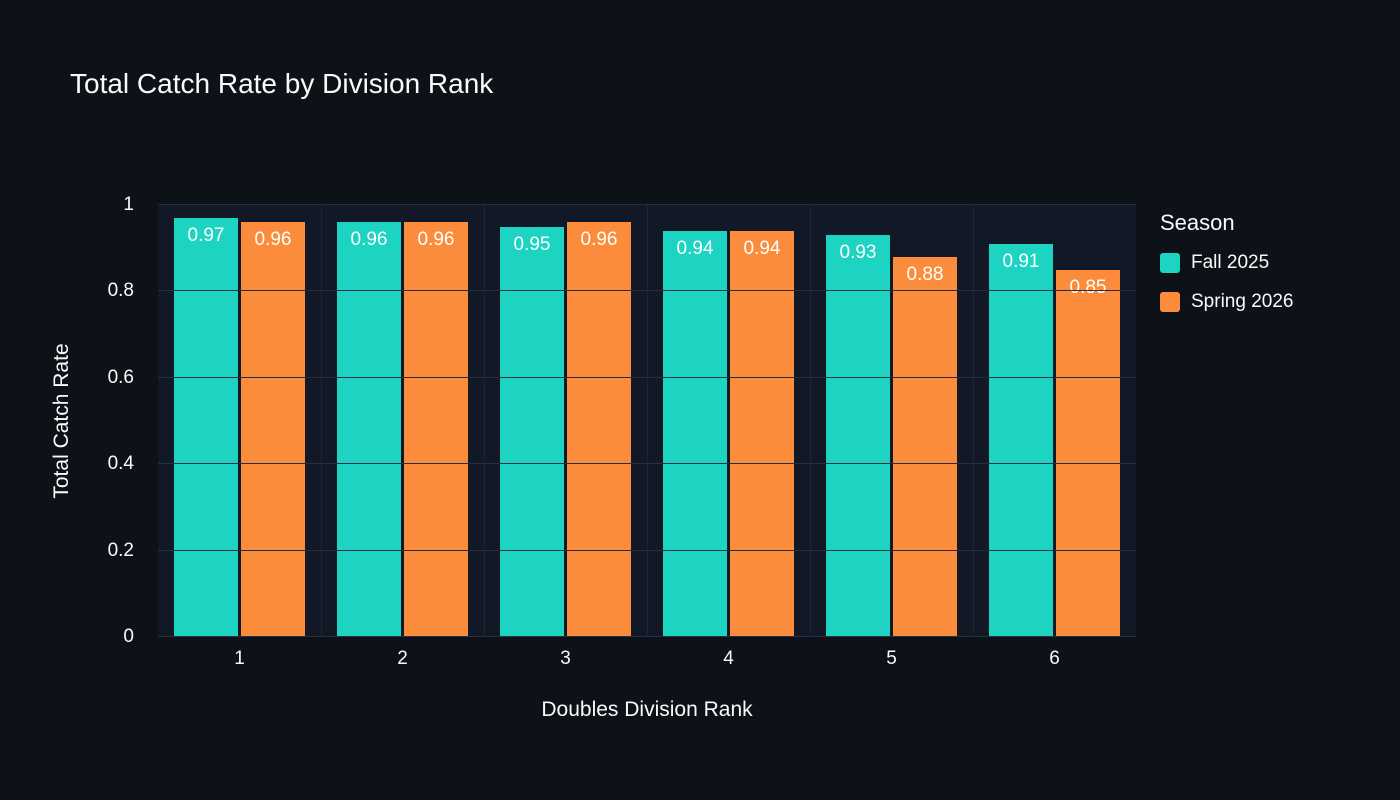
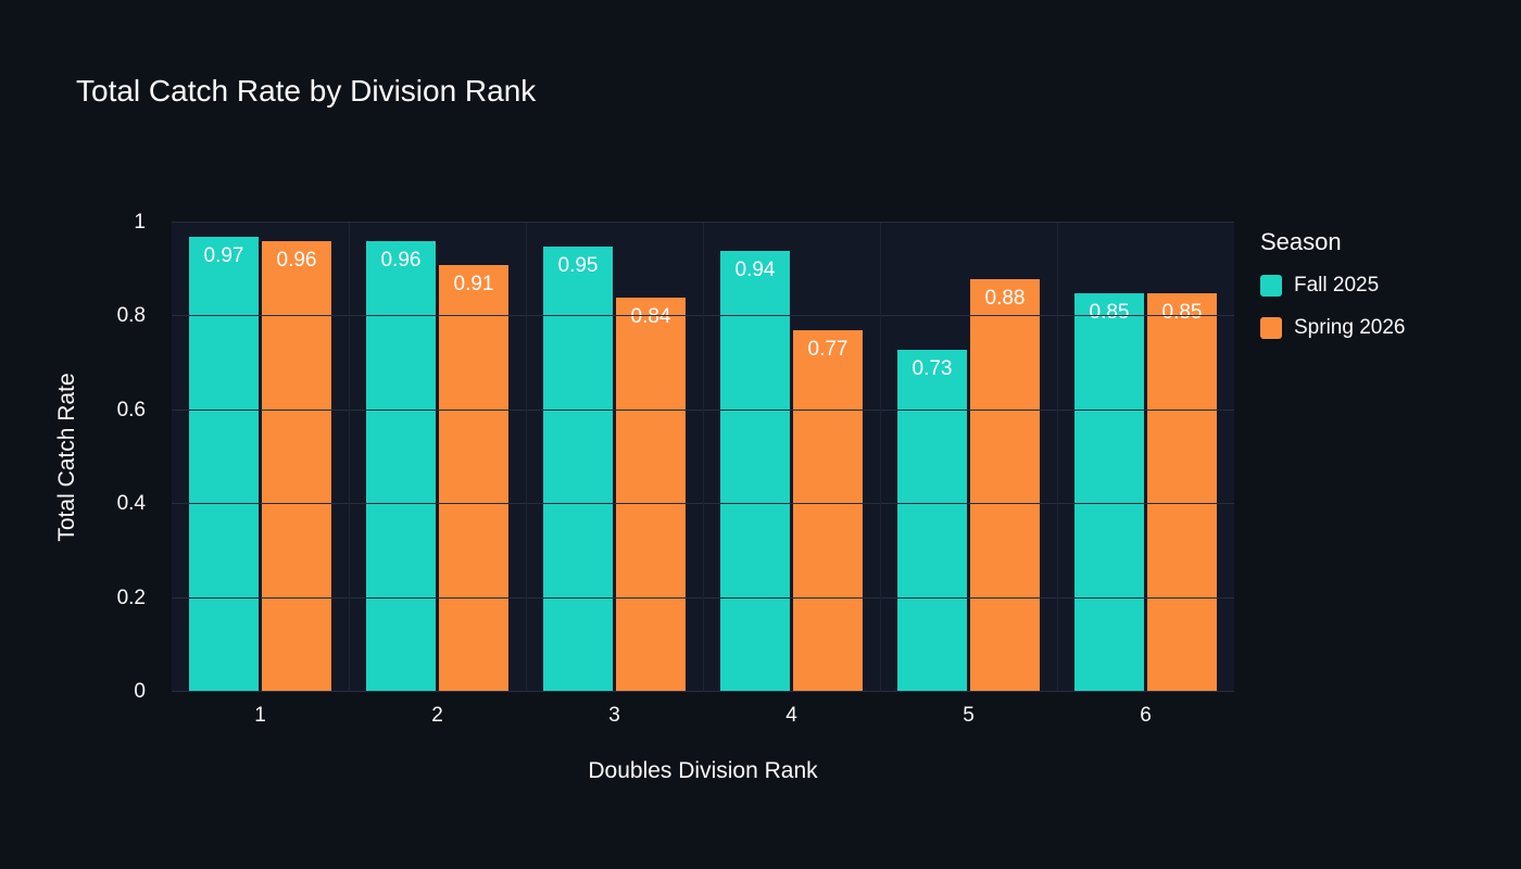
Spring 2026/2: 0.96 -> 0.91
Spring 2026/3: 0.96 -> 0.84
Spring 2026/4: 0.94 -> 0.77
Fall 2025/5: 0.93 -> 0.73
Fall 2025/6: 0.91 -> 0.85
